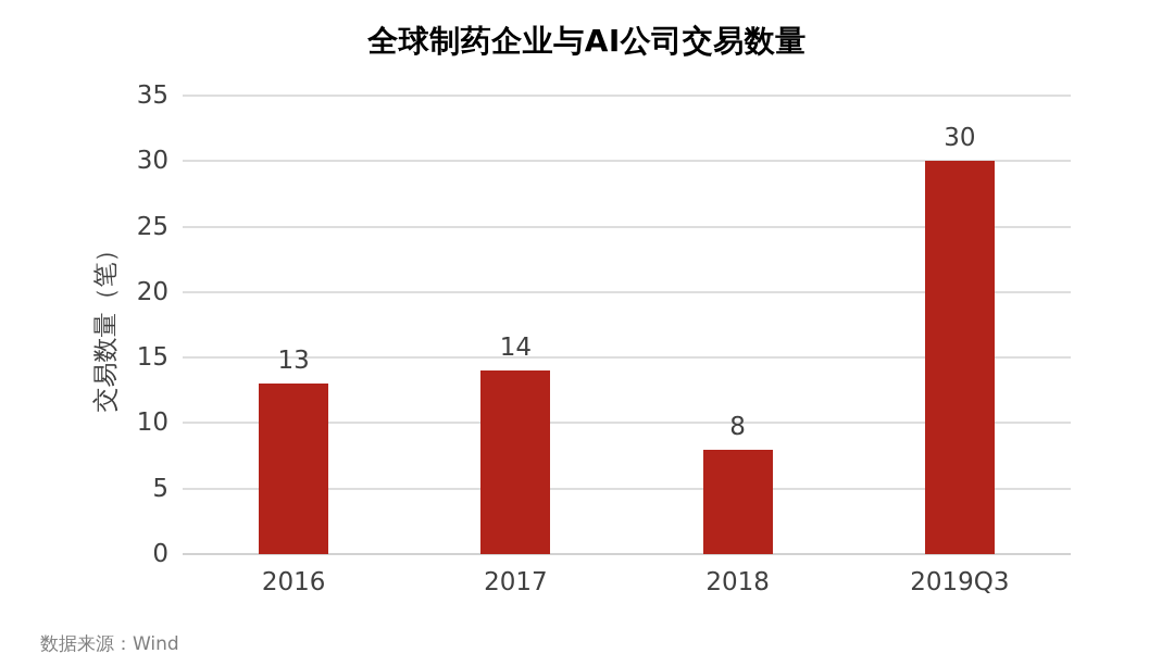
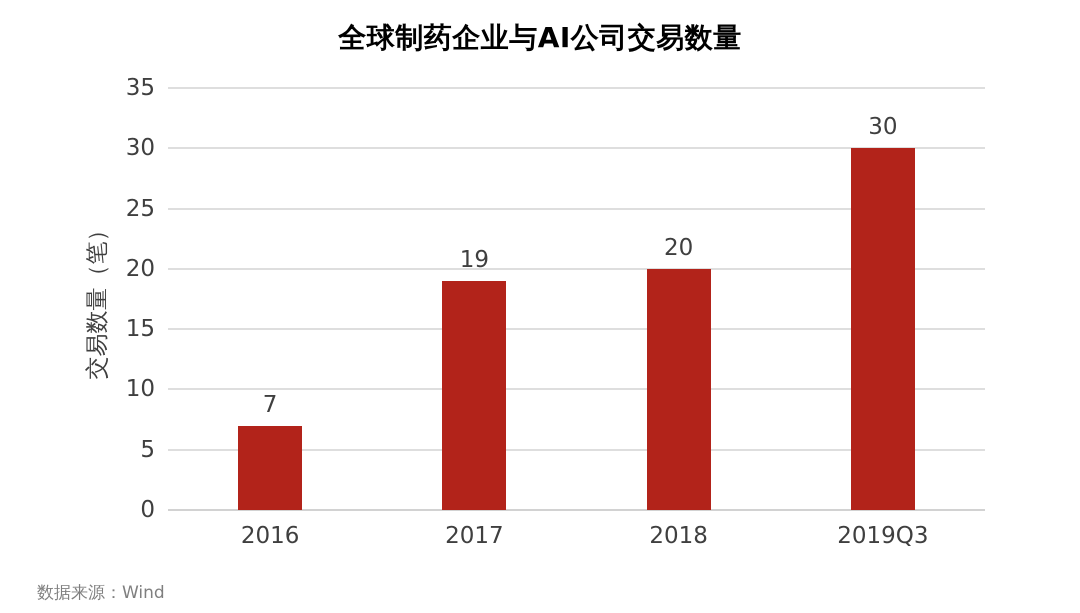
2016: 13 -> 7
2017: 14 -> 19
2018: 8 -> 20
